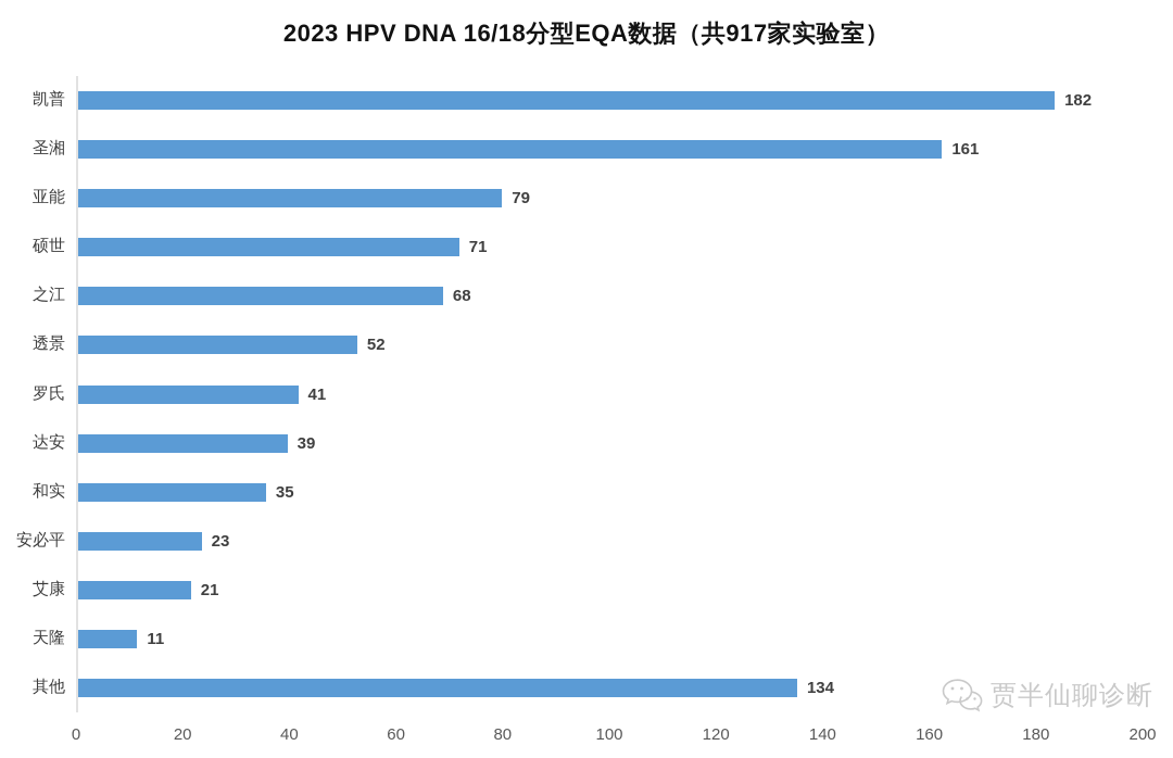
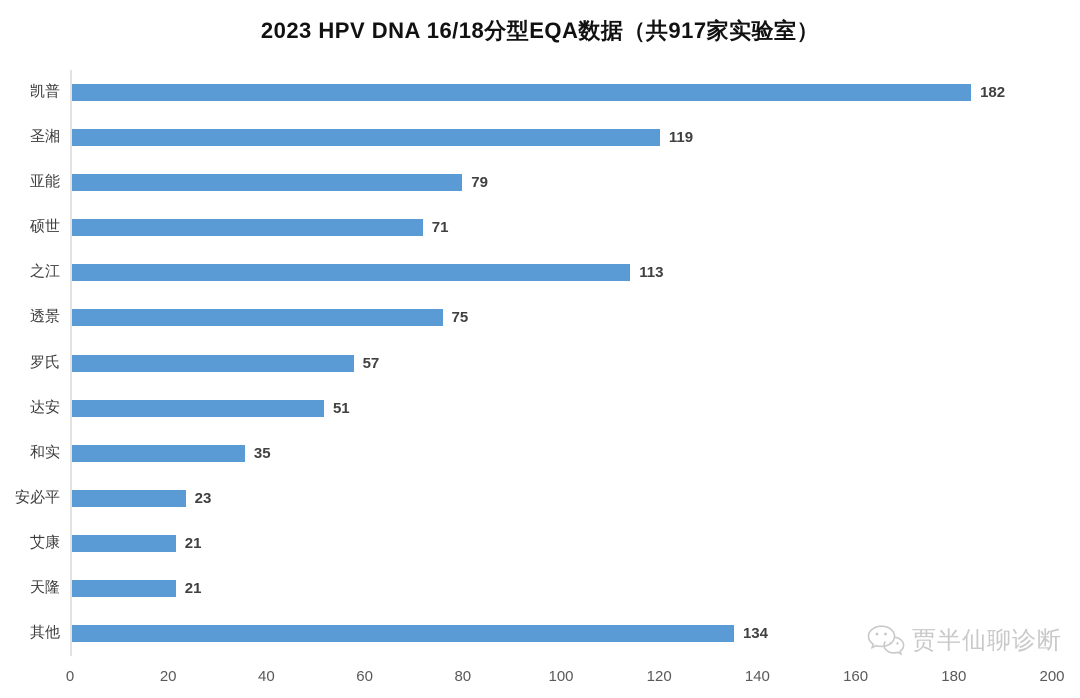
圣湘: 161 -> 119
之江: 68 -> 113
透景: 52 -> 75
罗氏: 41 -> 57
达安: 39 -> 51
天隆: 11 -> 21
